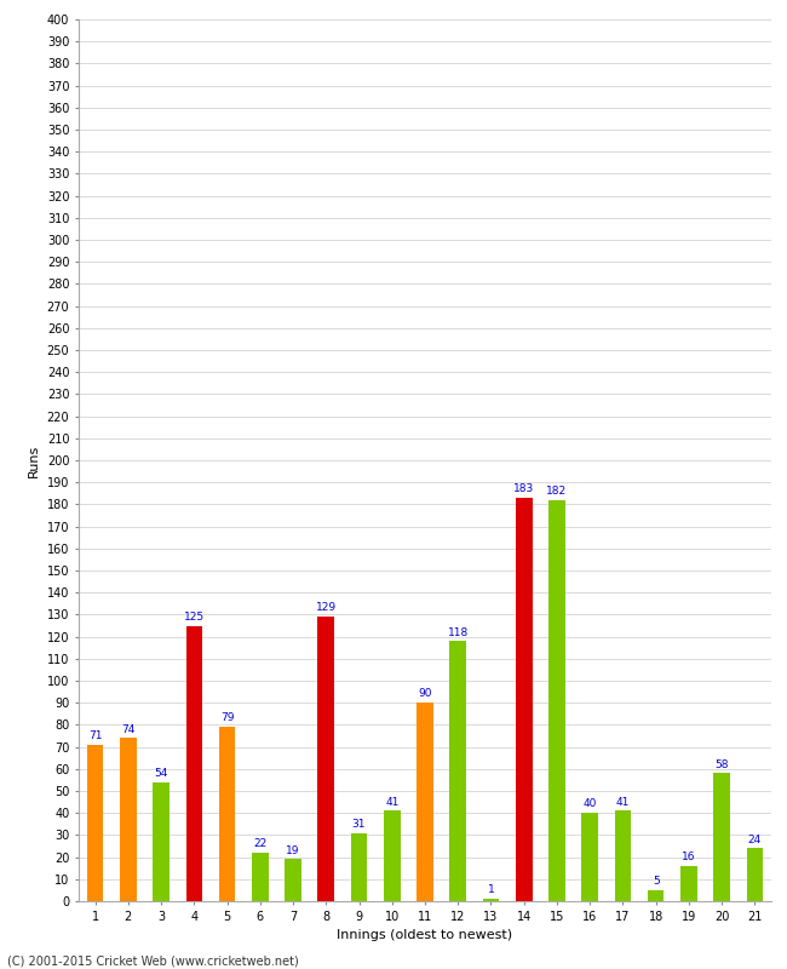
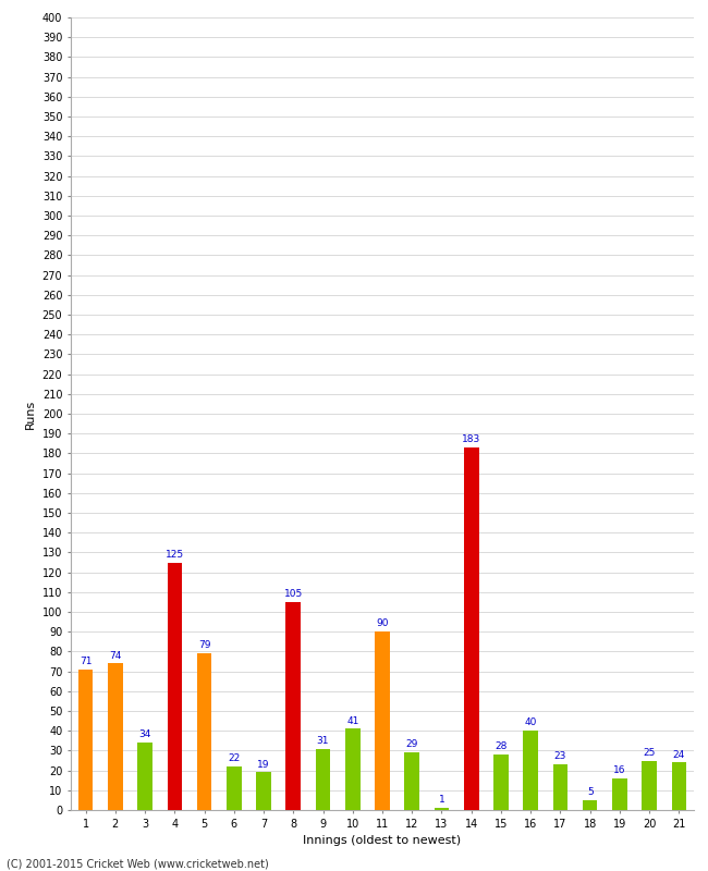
3: 54 -> 34
8: 129 -> 105
12: 118 -> 29
15: 182 -> 28
17: 41 -> 23
20: 58 -> 25
